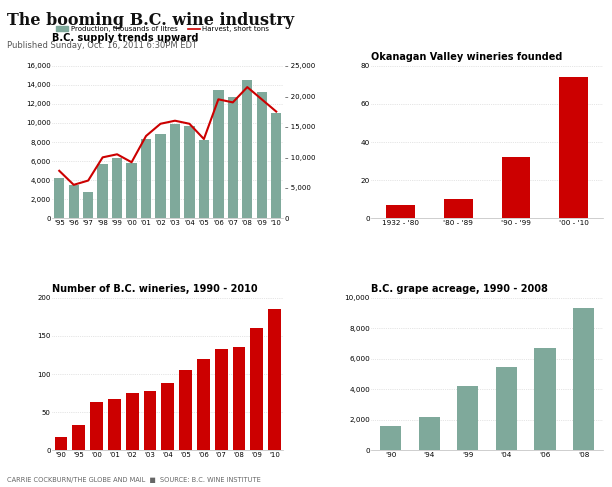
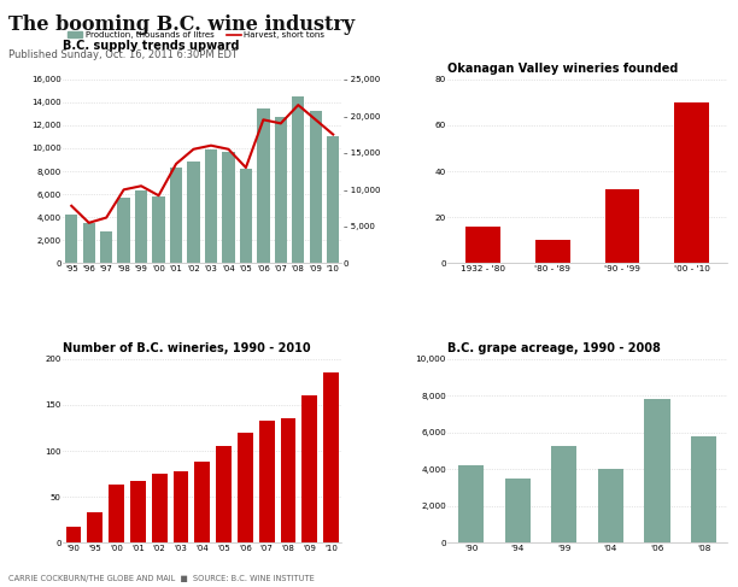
Okanagan Valley wineries founded/1932 - '80: 7 -> 16
Okanagan Valley wineries founded/'00 - '10: 74 -> 70
B.C. grape acreage, 1990 - 2008/'90: 1,600 -> 4,200
B.C. grape acreage, 1990 - 2008/'94: 2,200 -> 3,500
B.C. grape acreage, 1990 - 2008/'99: 4,200 -> 5,300
B.C. grape acreage, 1990 - 2008/'04: 5,500 -> 4,000
B.C. grape acreage, 1990 - 2008/'06: 6,700 -> 7,800
B.C. grape acreage, 1990 - 2008/'08: 9,300 -> 5,800
